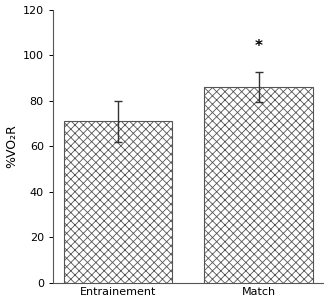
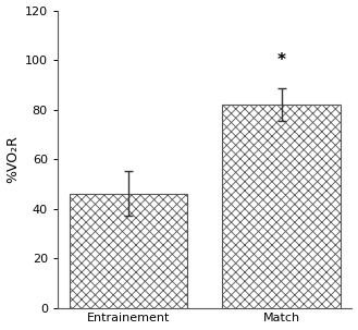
Entrainement: 71 -> 46
Match: 86 -> 82
